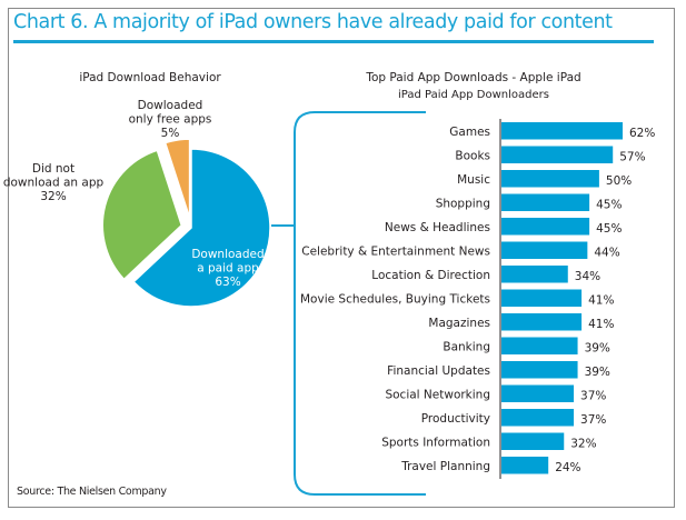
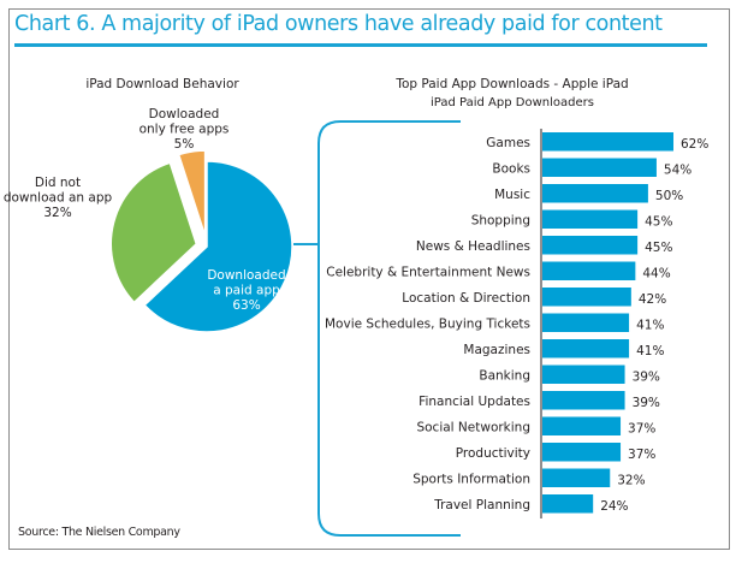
Top Paid App Downloads - Apple iPad/Books: 57% -> 54%
Top Paid App Downloads - Apple iPad/Location & Direction: 34% -> 42%
